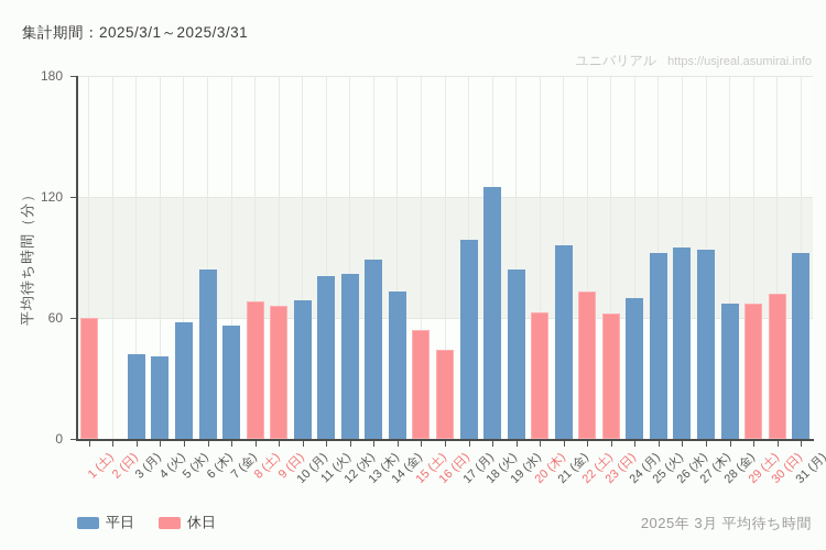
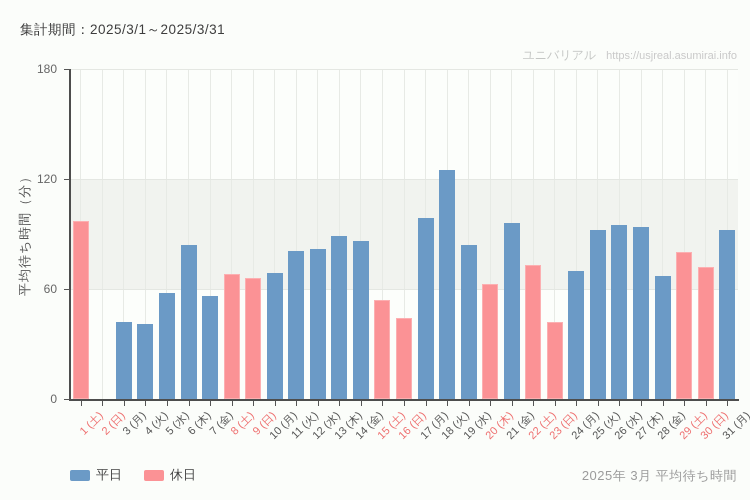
1 (土): 60 -> 97
14 (金): 73 -> 86
23 (日): 62 -> 42
29 (土): 67 -> 80
